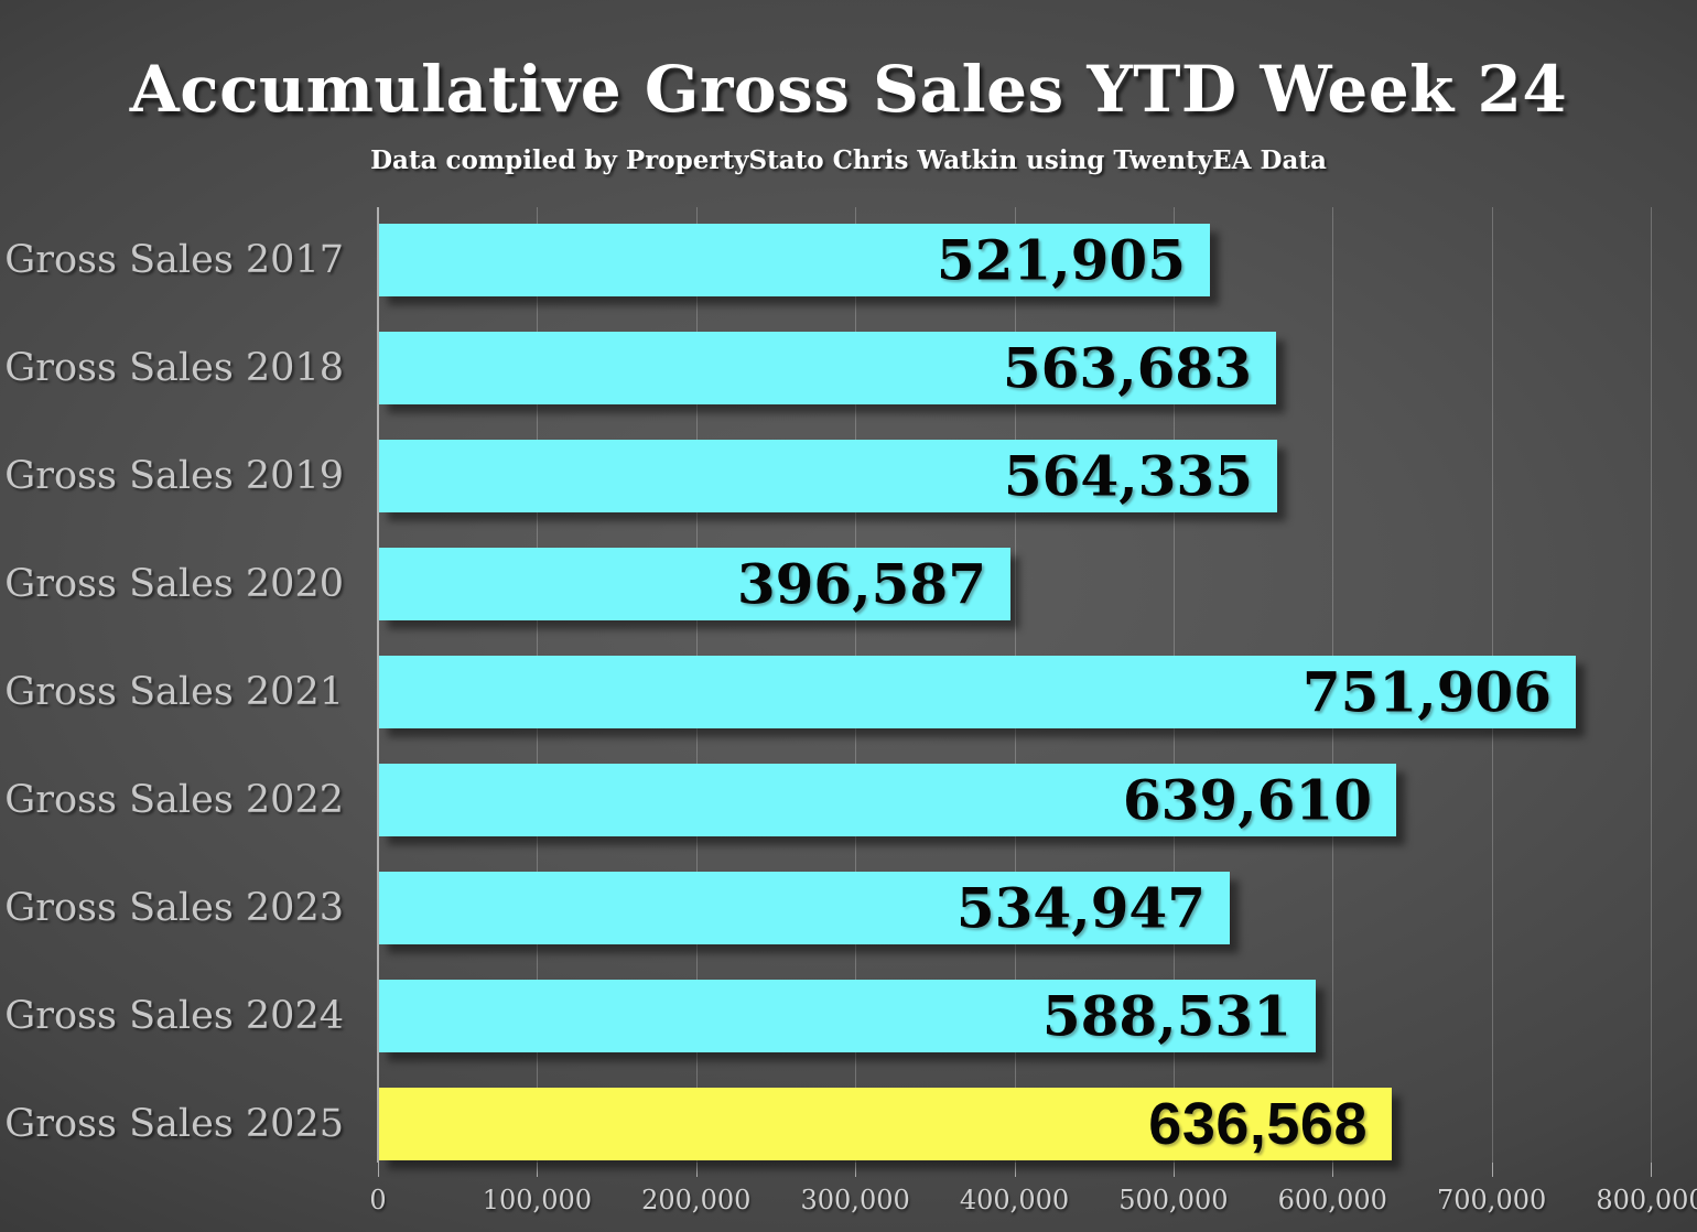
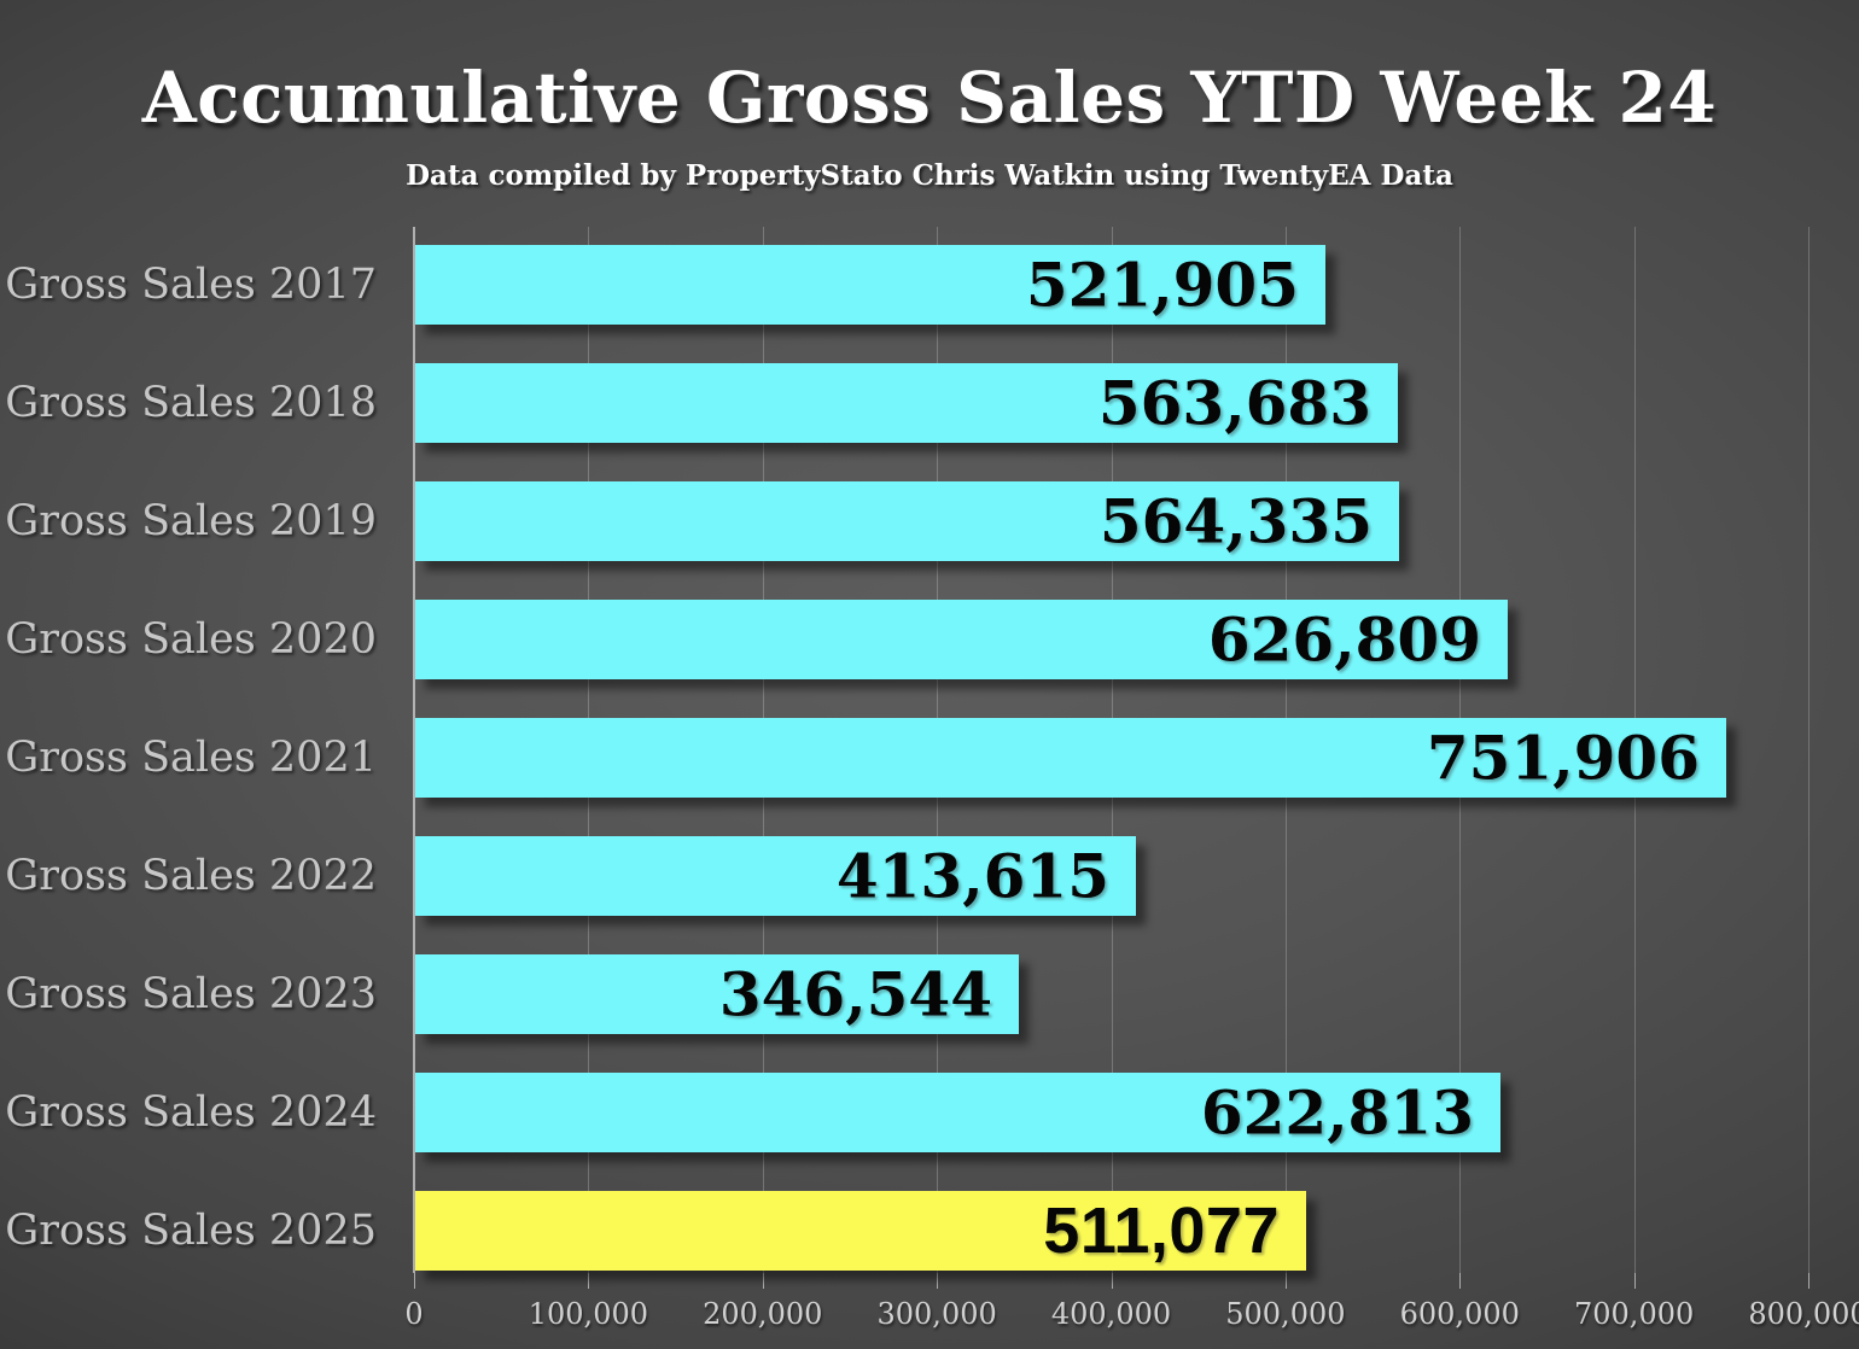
Gross Sales 2020: 396,587 -> 626,809
Gross Sales 2022: 639,610 -> 413,615
Gross Sales 2023: 534,947 -> 346,544
Gross Sales 2024: 588,531 -> 622,813
Gross Sales 2025: 636,568 -> 511,077
